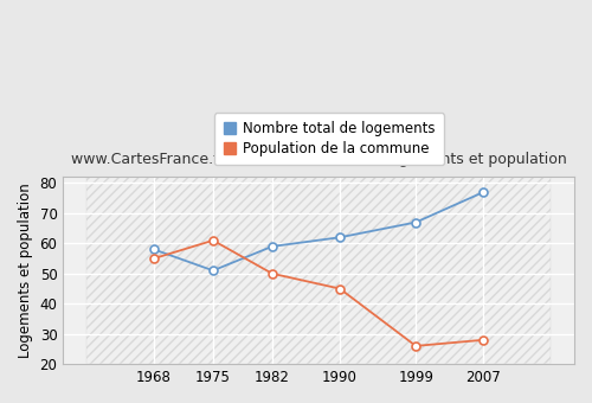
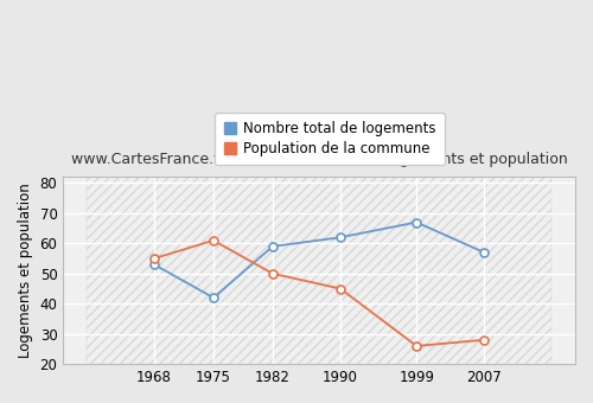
Nombre total de logements/1968: 58 -> 53
Nombre total de logements/1975: 51 -> 42
Nombre total de logements/2007: 77 -> 57
